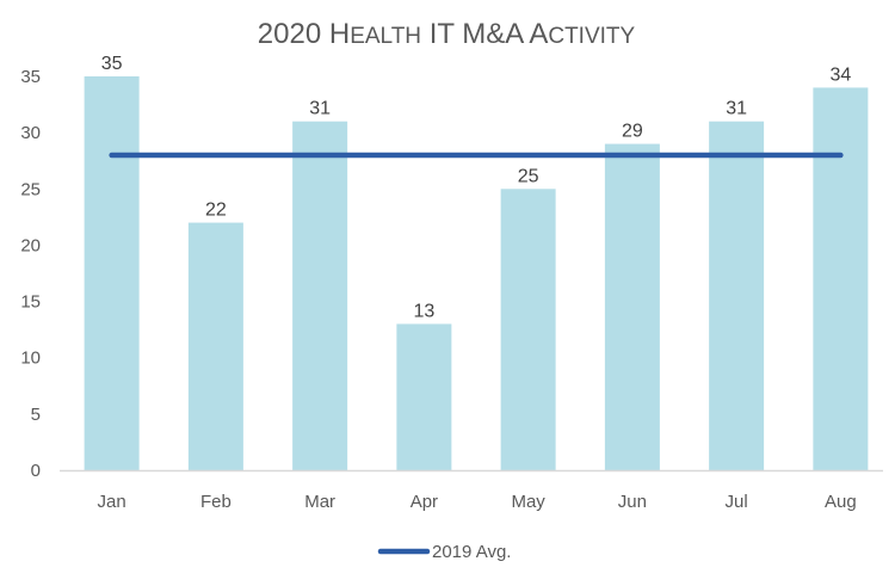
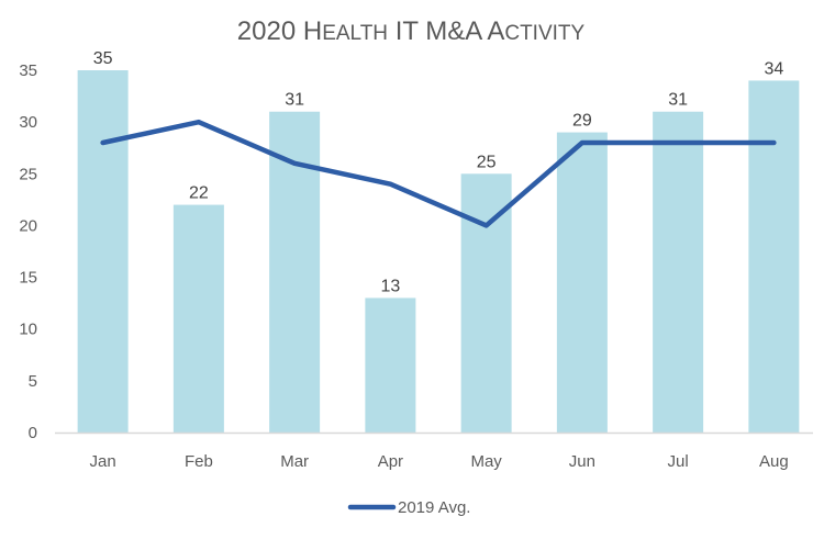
2019 Avg./Feb: 28 -> 30
2019 Avg./Mar: 28 -> 26
2019 Avg./Apr: 28 -> 24
2019 Avg./May: 28 -> 20
